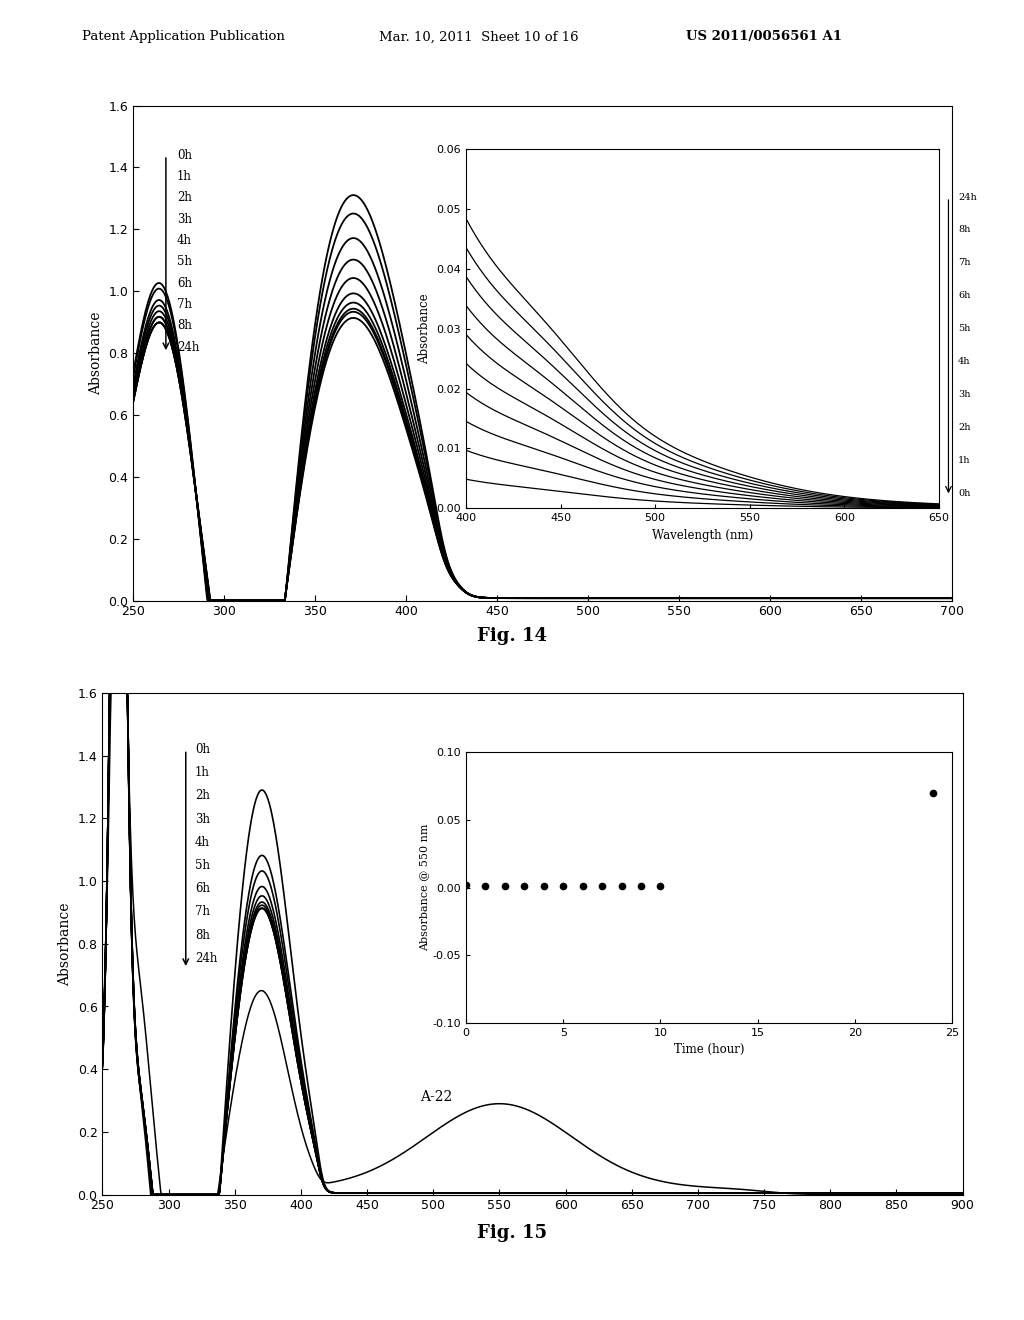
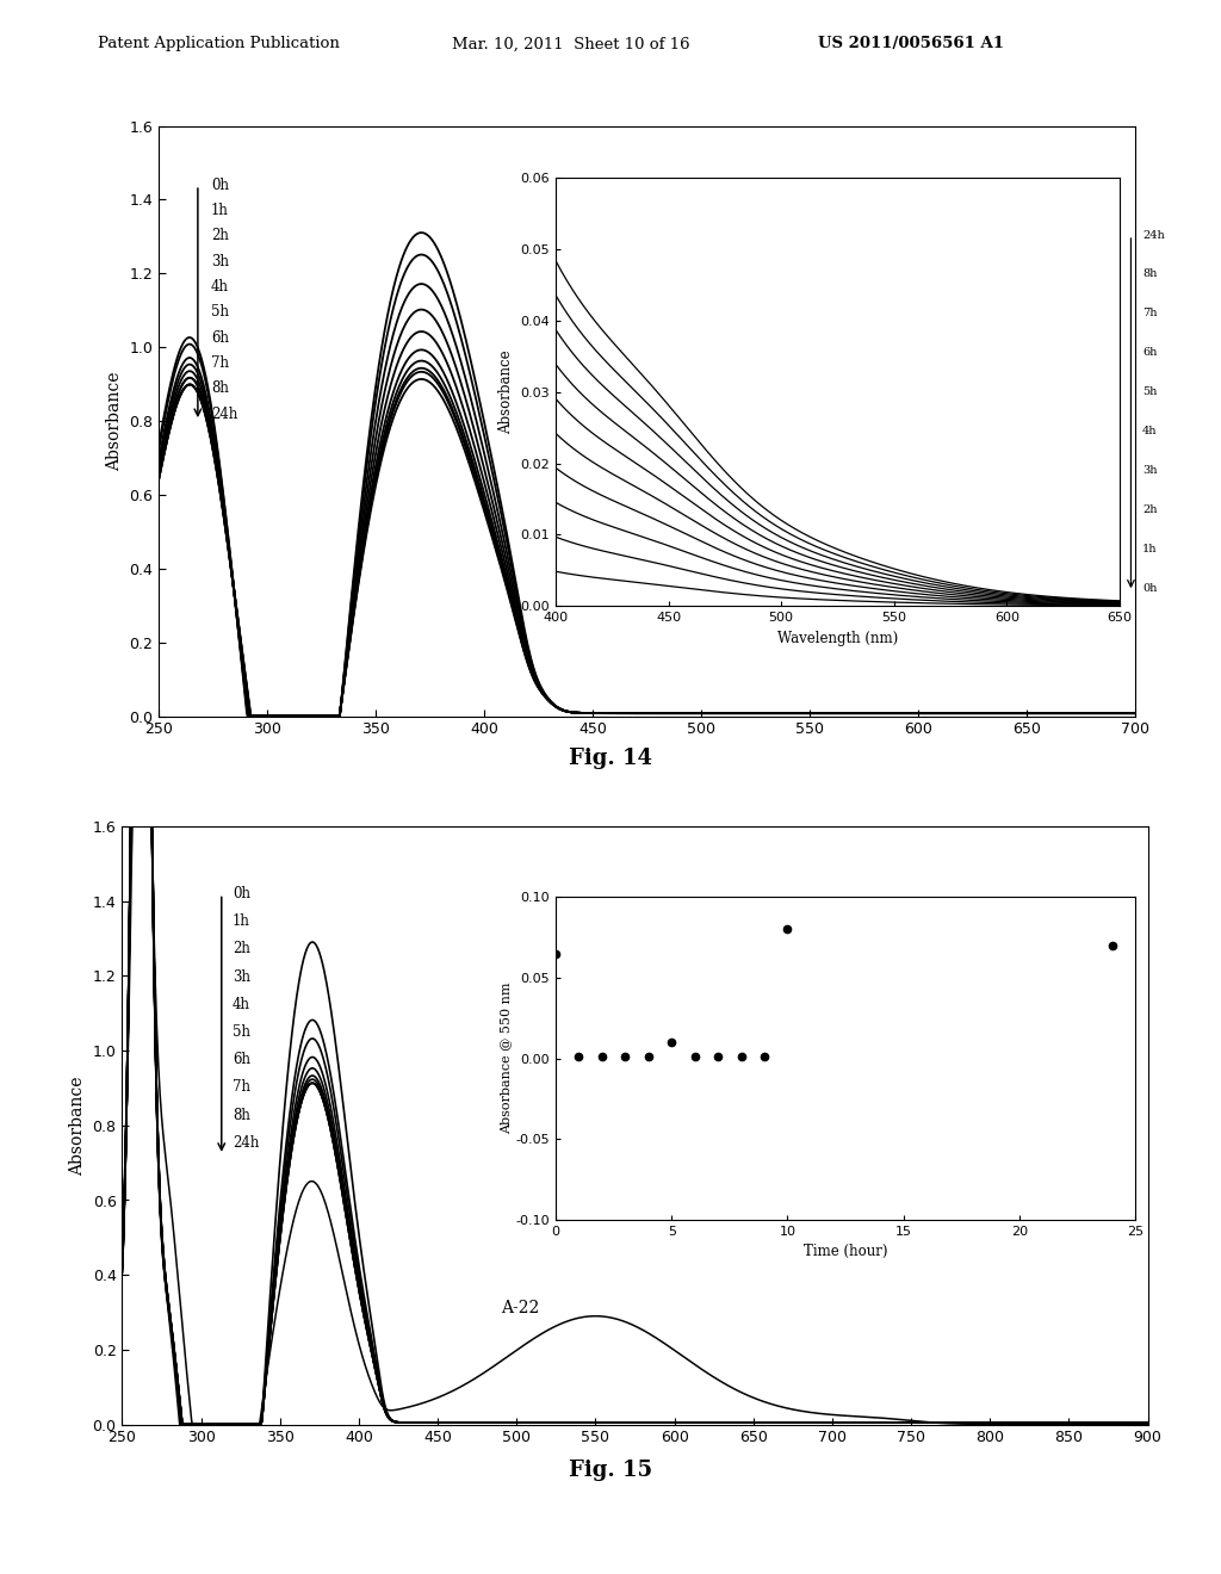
0: 0.002 -> 0.065
5: 0.001 -> 0.010
10: 0.001 -> 0.080
